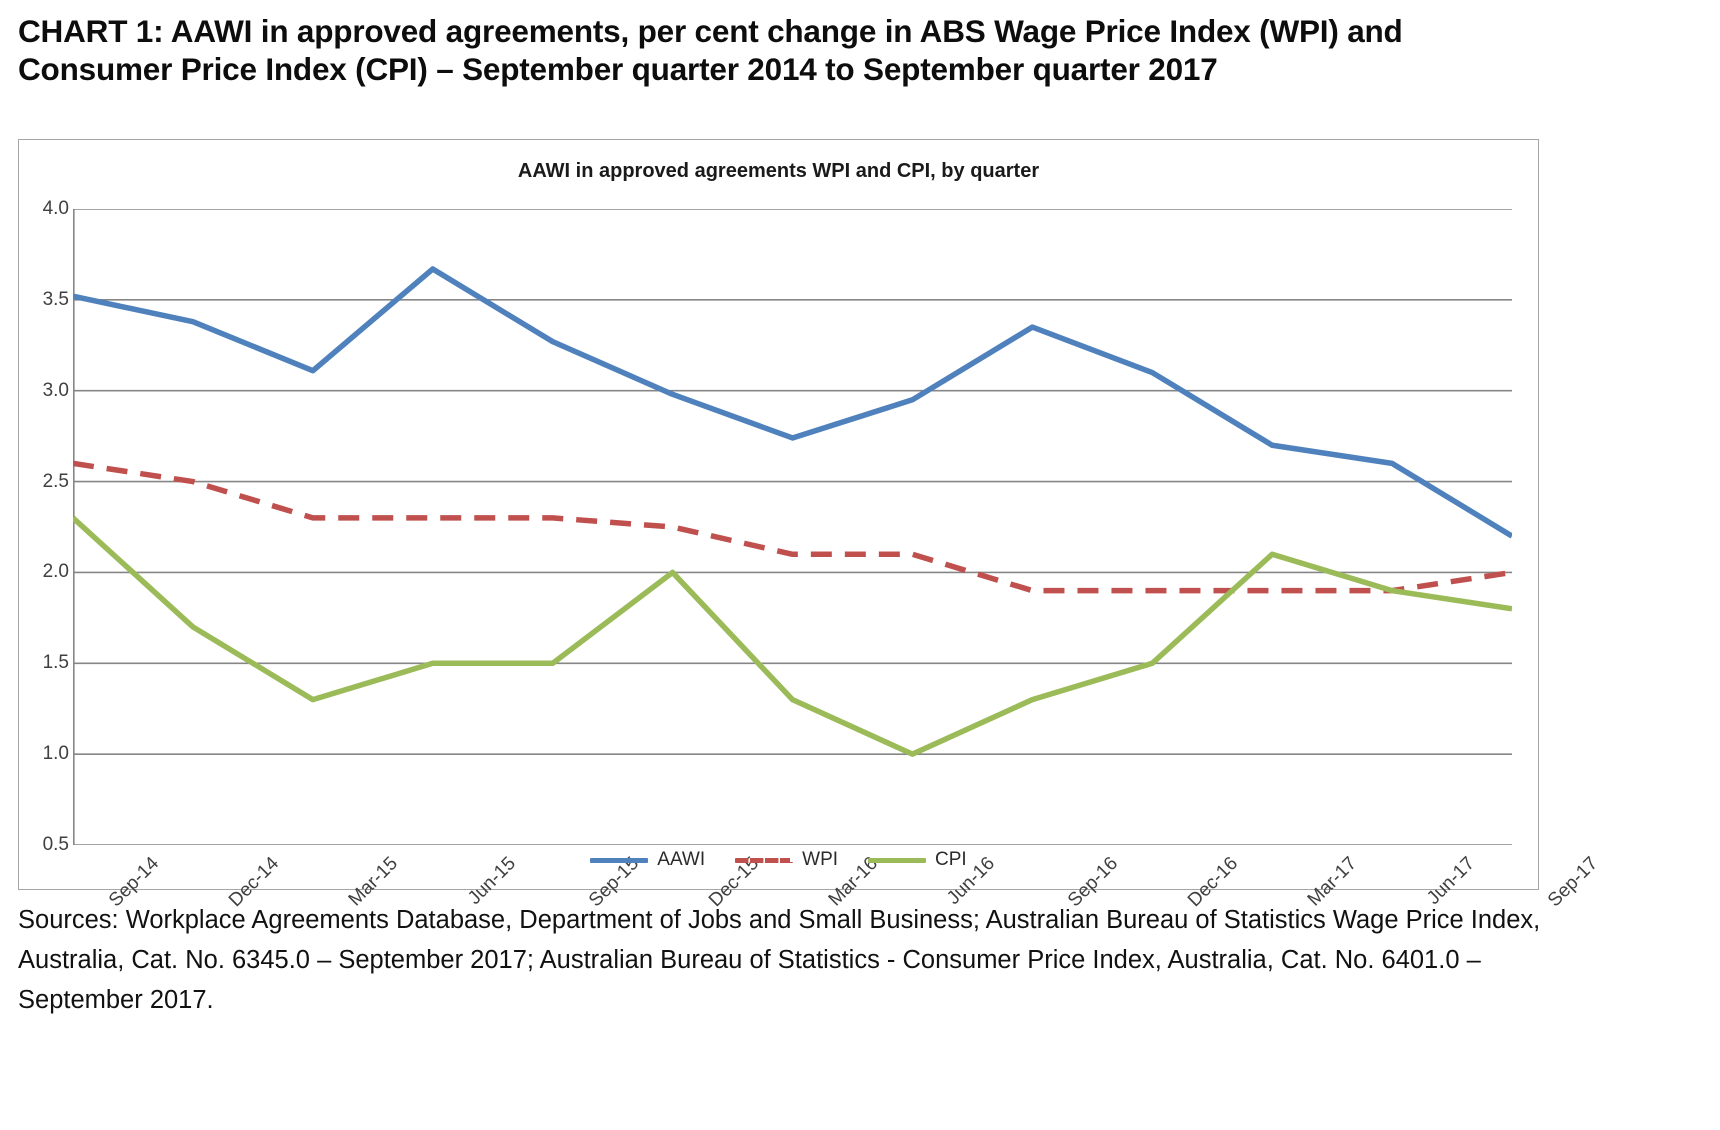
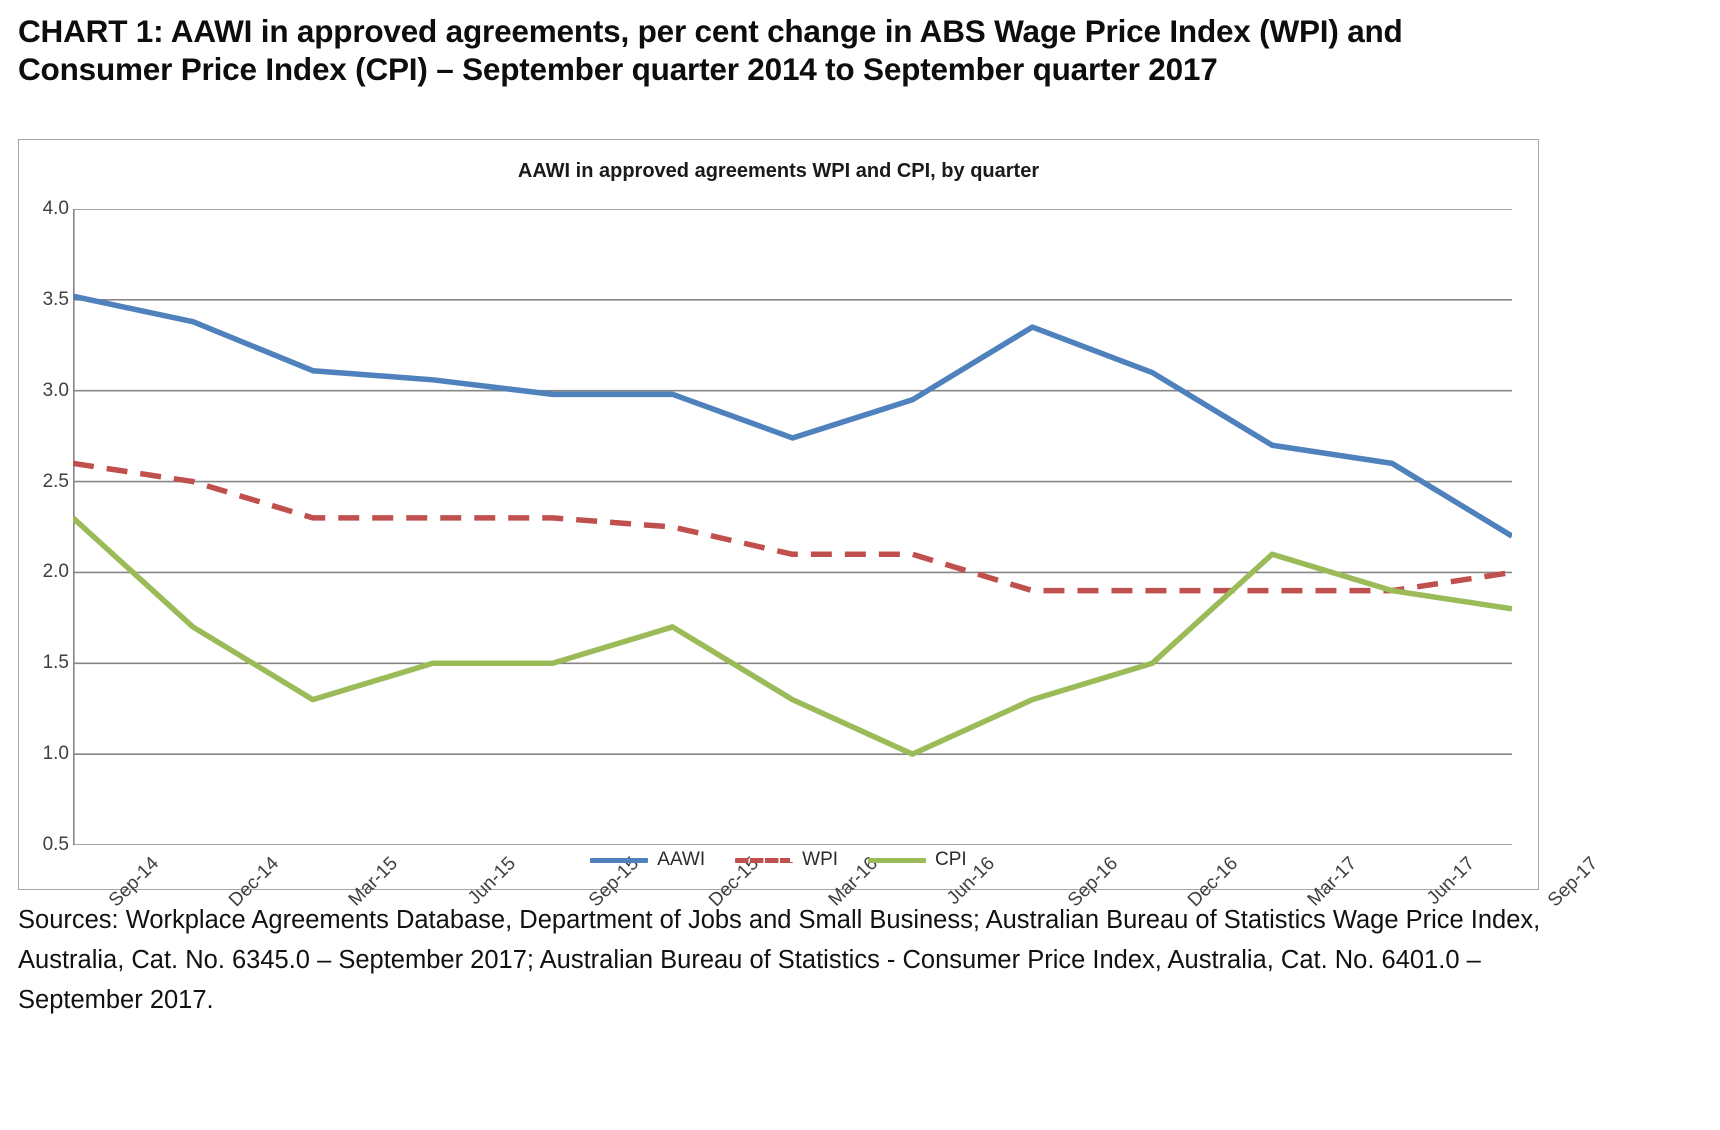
AAWI/Jun-15: 3.67 -> 3.06
AAWI/Sep-15: 3.27 -> 2.98
CPI/Dec-15: 2.0 -> 1.7
